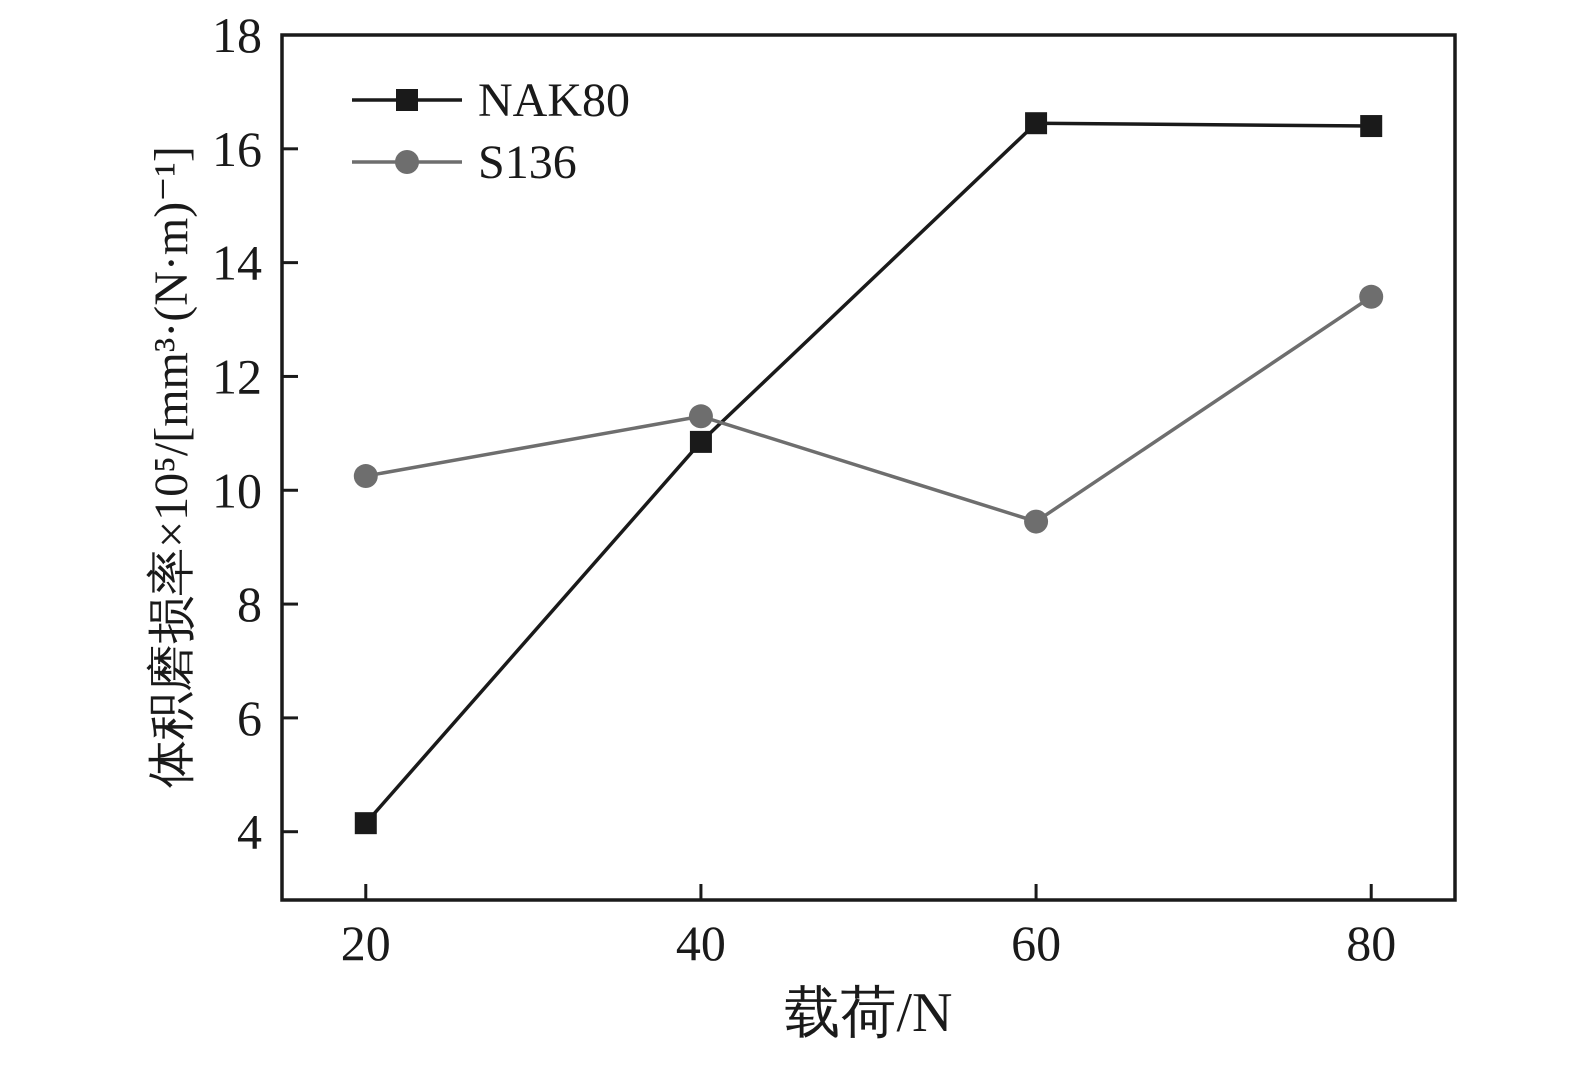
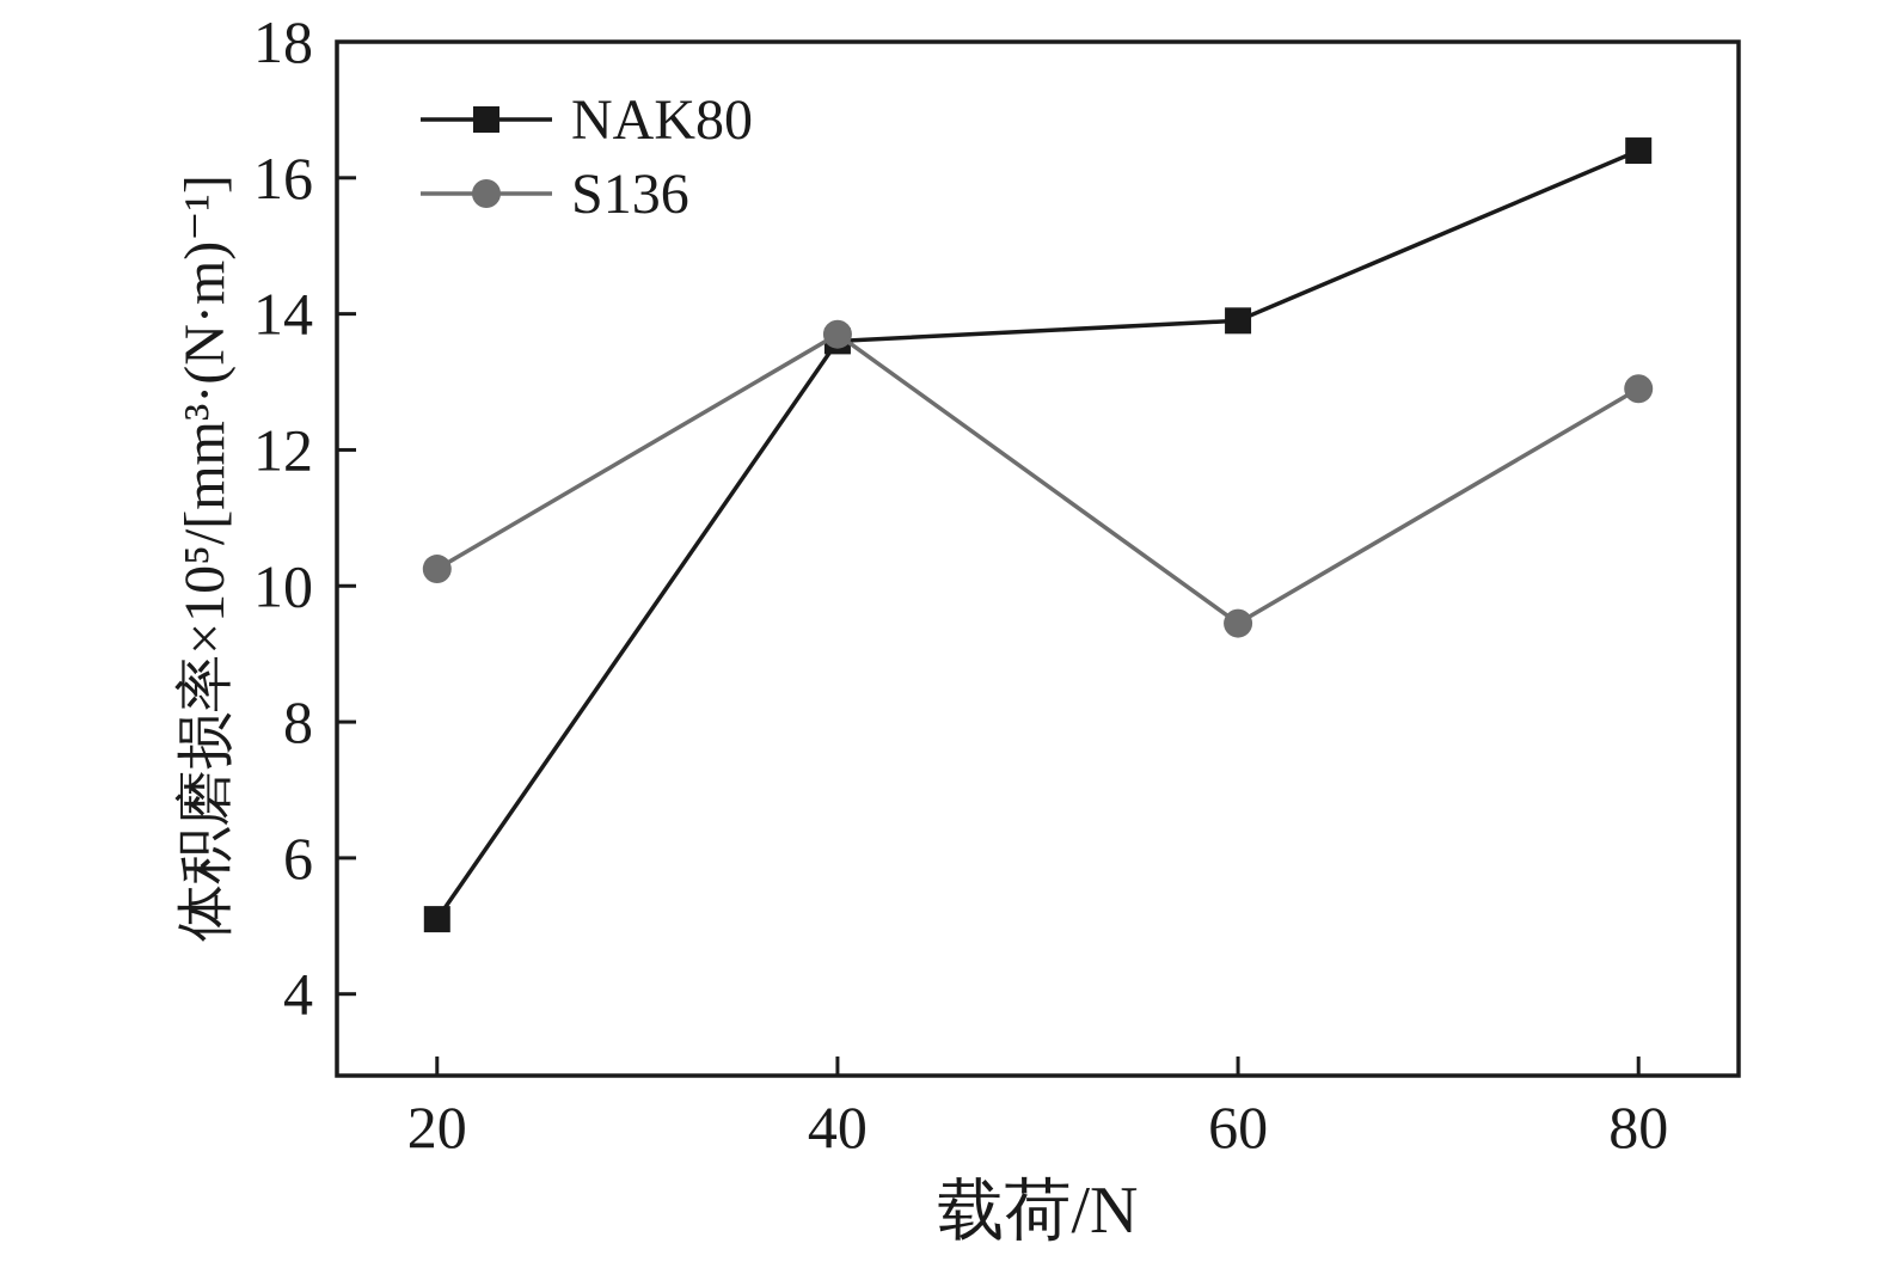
NAK80/20: 4.2 -> 5.1
NAK80/40: 10.8 -> 13.6
S136/40: 11.3 -> 13.7
NAK80/60: 16.4 -> 13.9
S136/80: 13.4 -> 12.9
